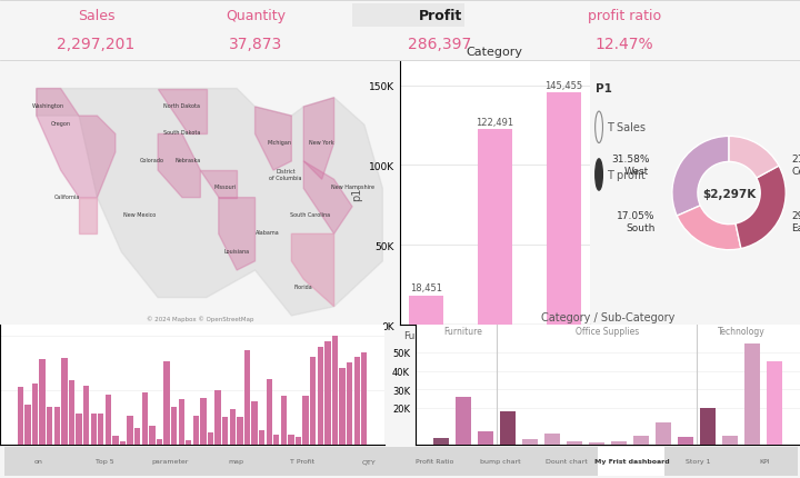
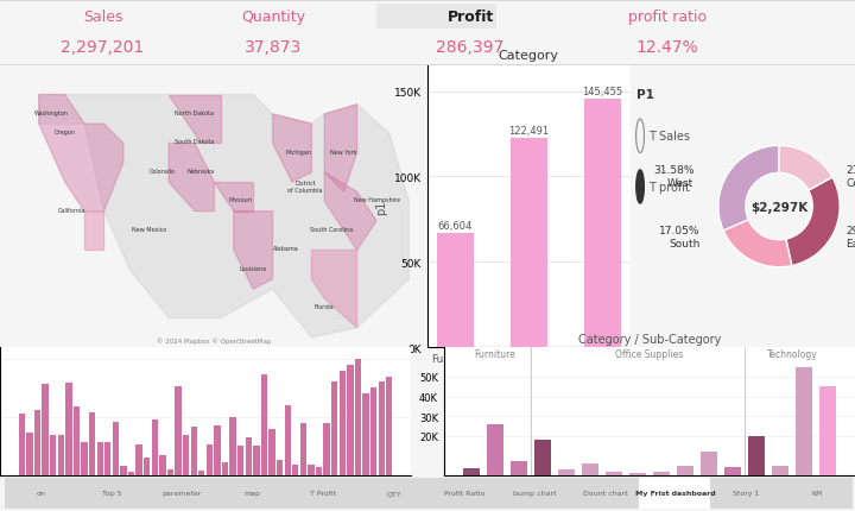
Category/Furniture: 18,451 -> 66,604
